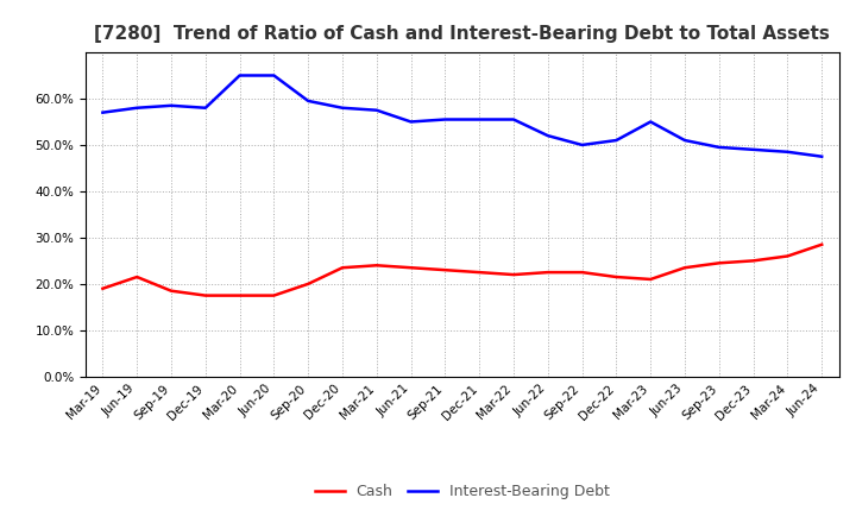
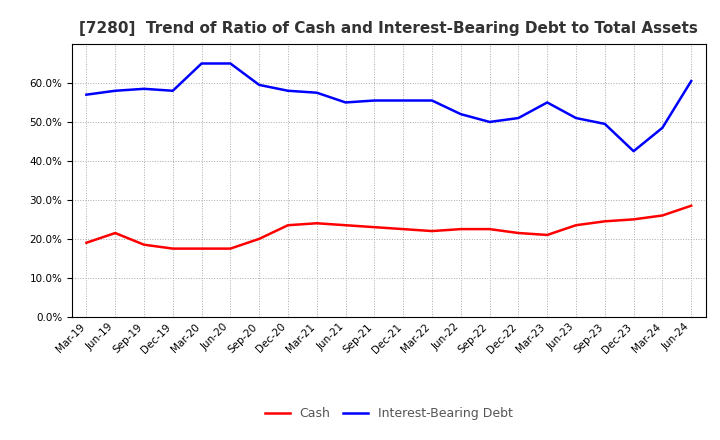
Interest-Bearing Debt/Dec-23: 49.0% -> 42.5%
Interest-Bearing Debt/Jun-24: 47.5% -> 60.5%
